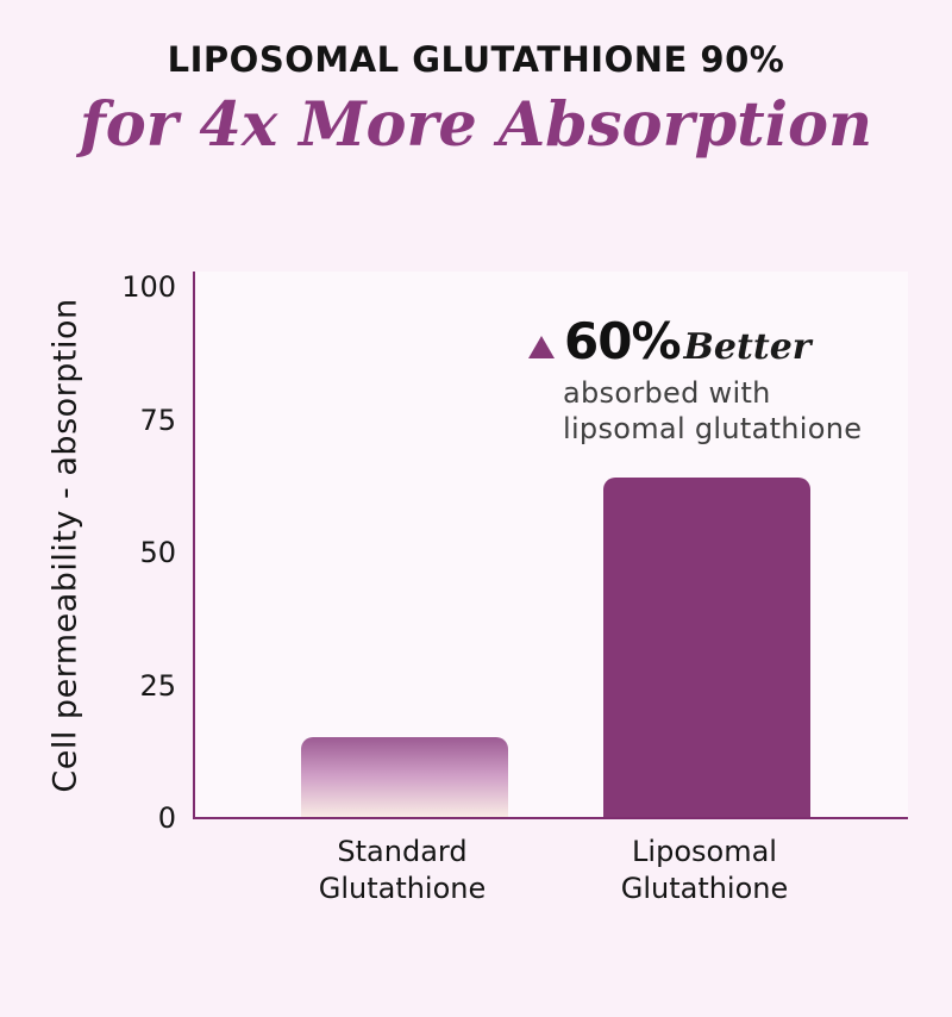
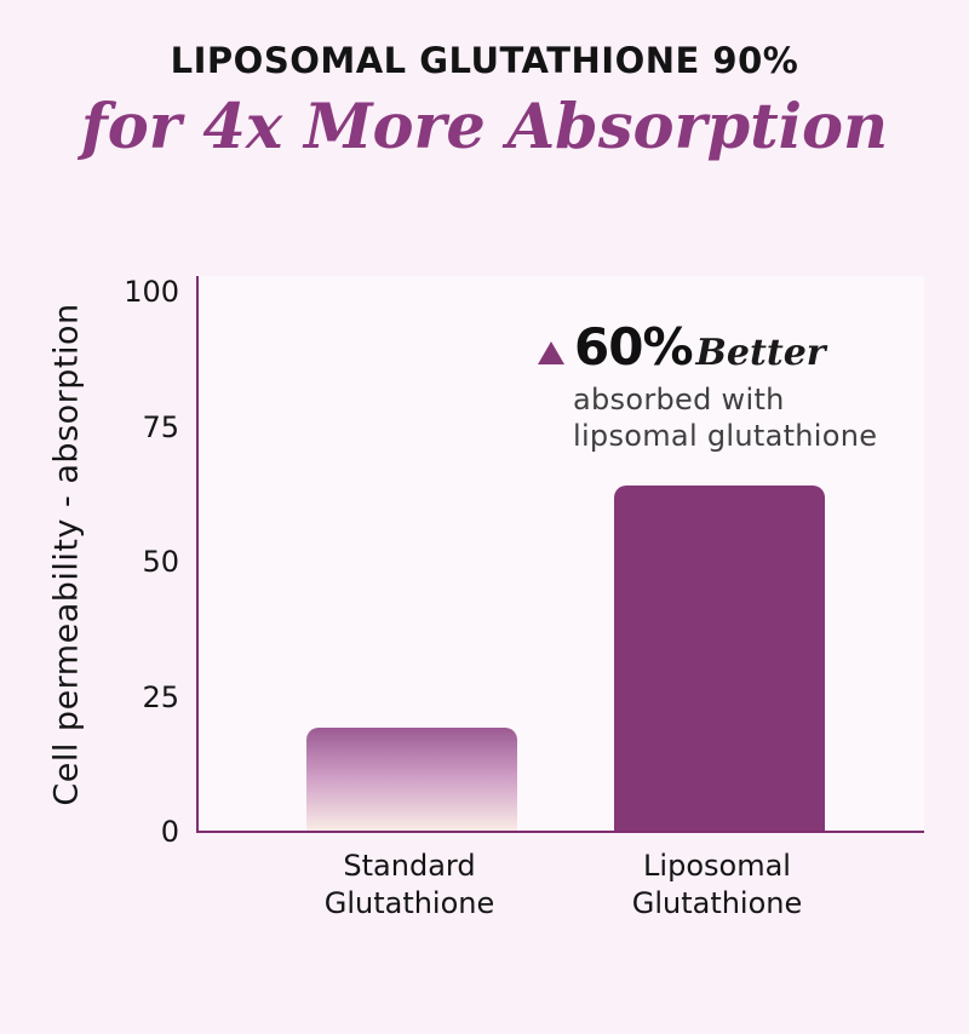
Standard Glutathione: 15 -> 19
